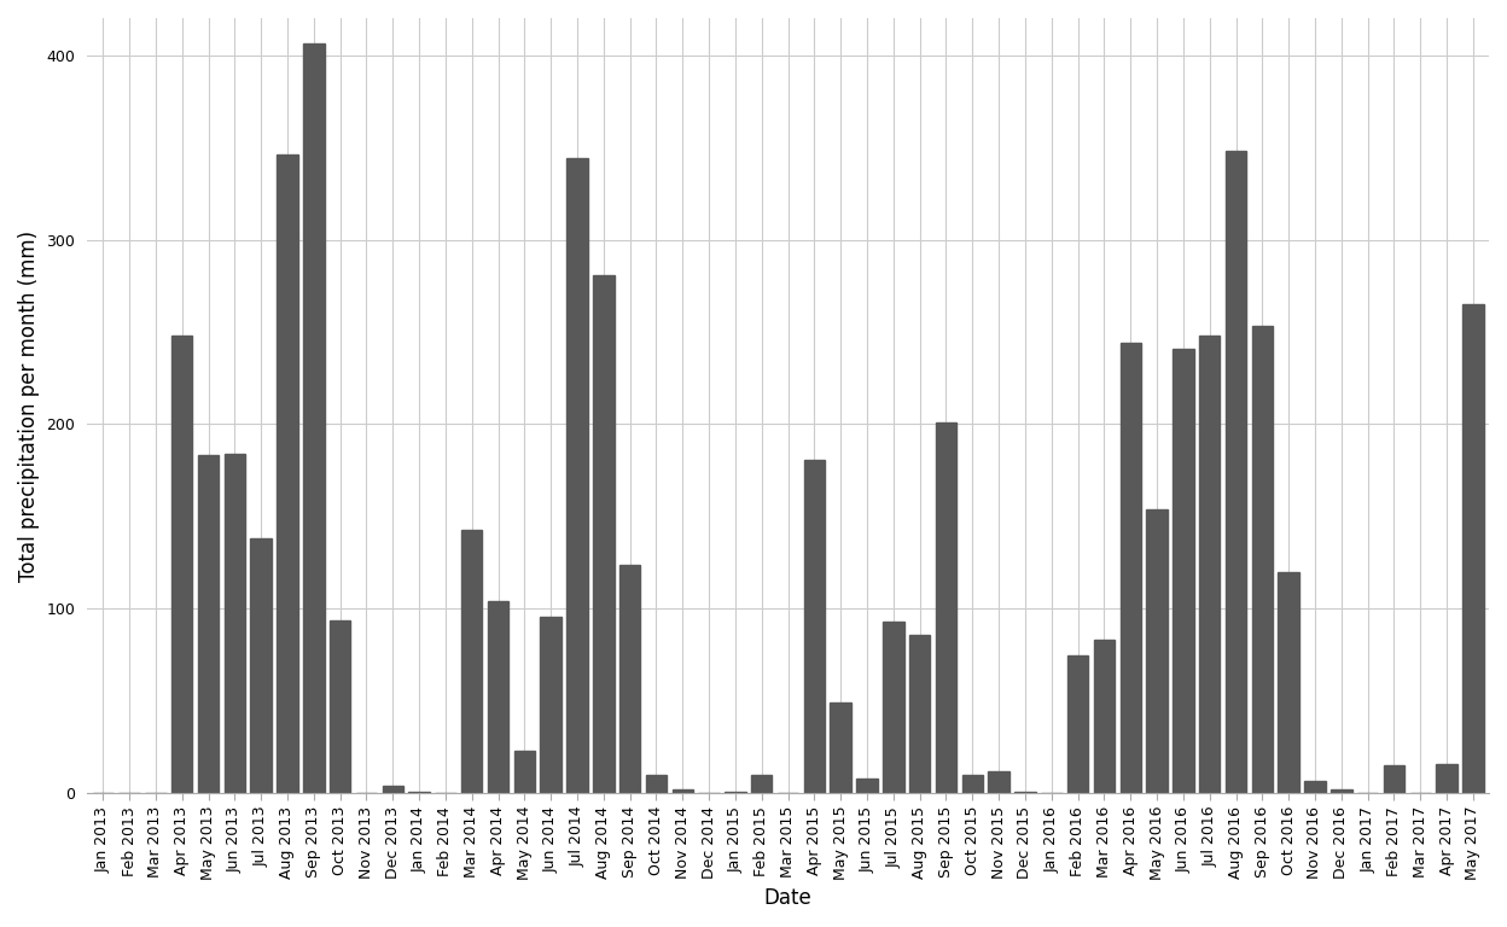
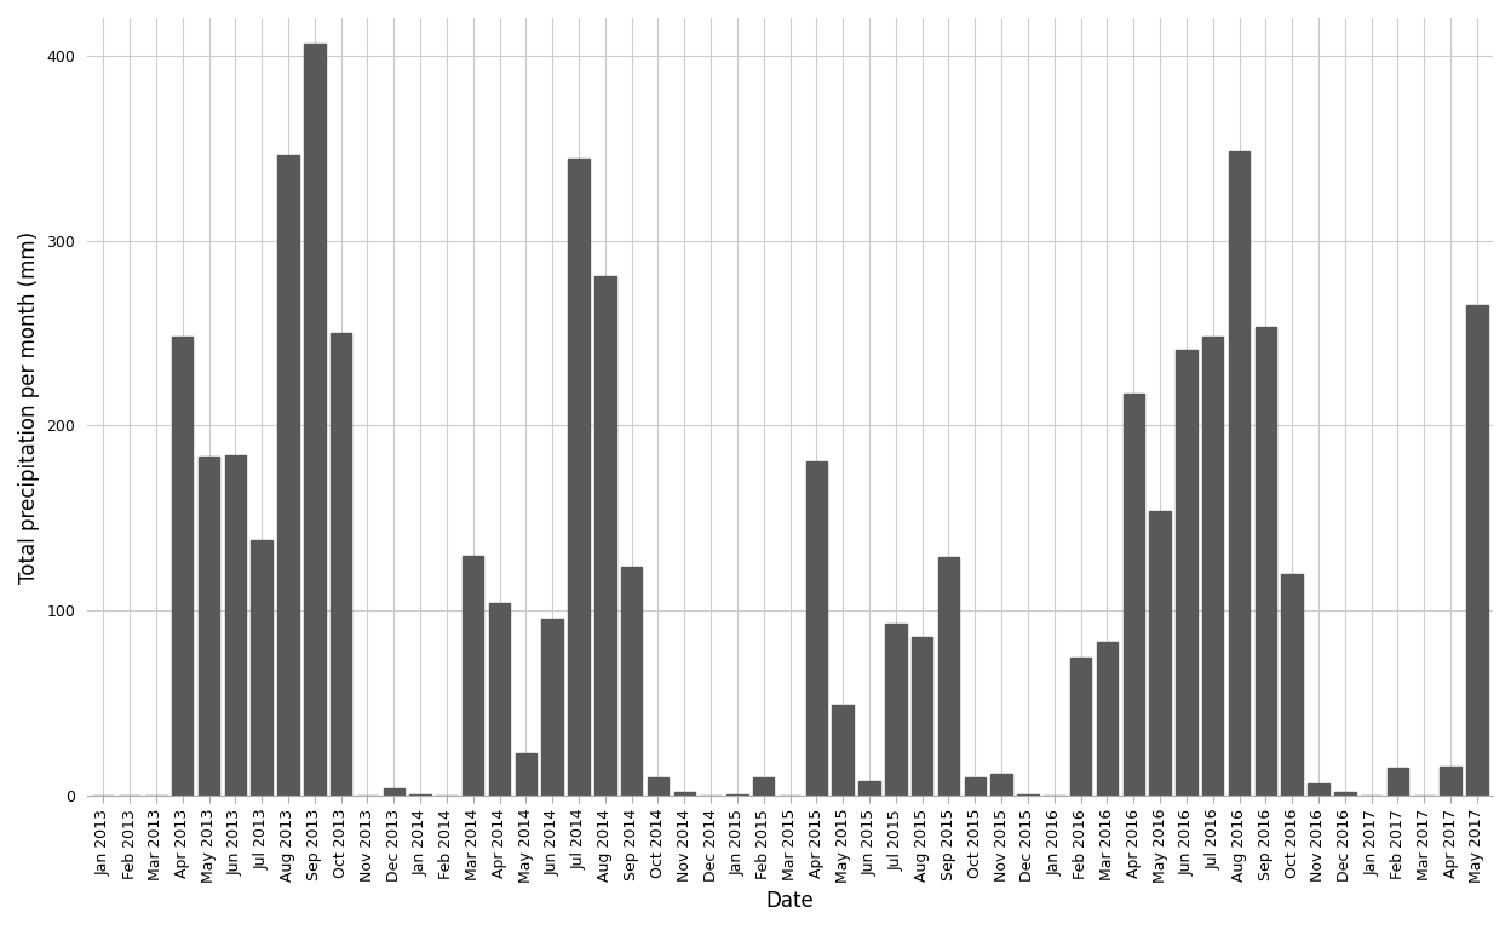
Oct 2013: 94 -> 250
Mar 2014: 143 -> 130
Sep 2015: 201 -> 129
Apr 2016: 244 -> 217
